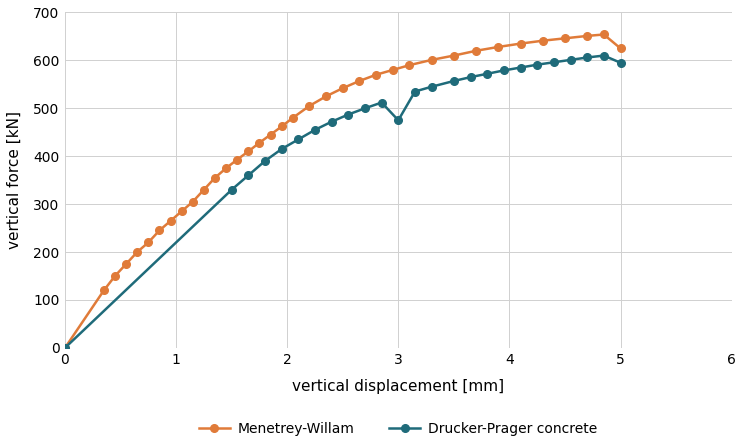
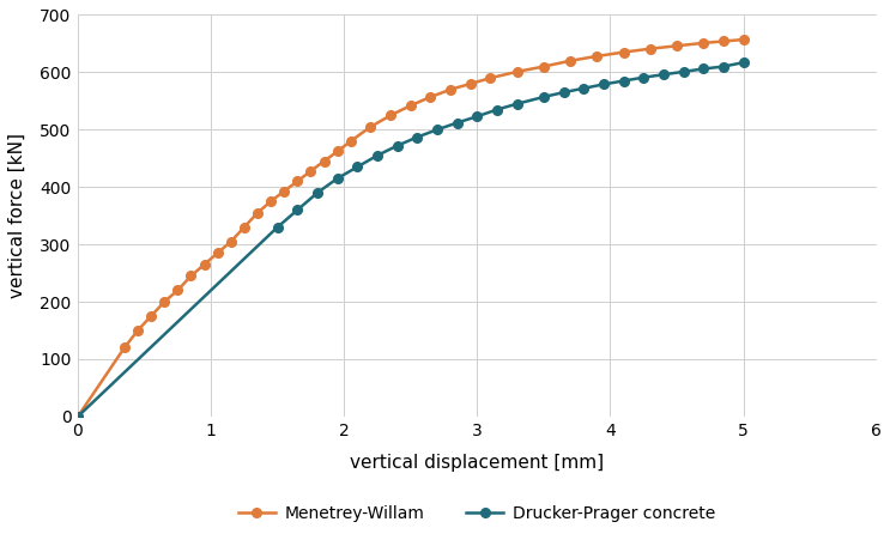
Drucker-Prager concrete/3: 475 -> 523
Drucker-Prager concrete/5: 595 -> 617
Menetrey-Willam/5: 625 -> 657
